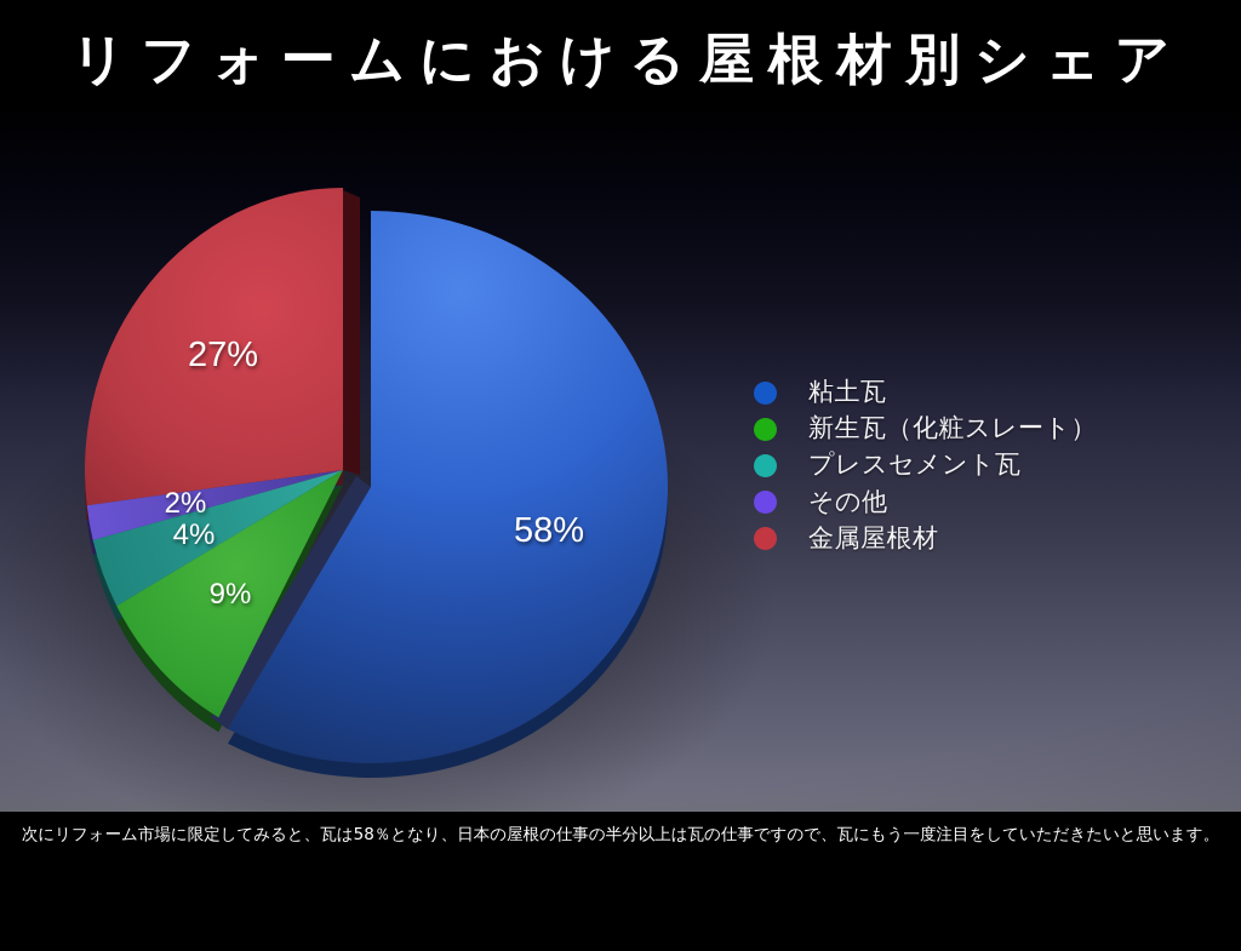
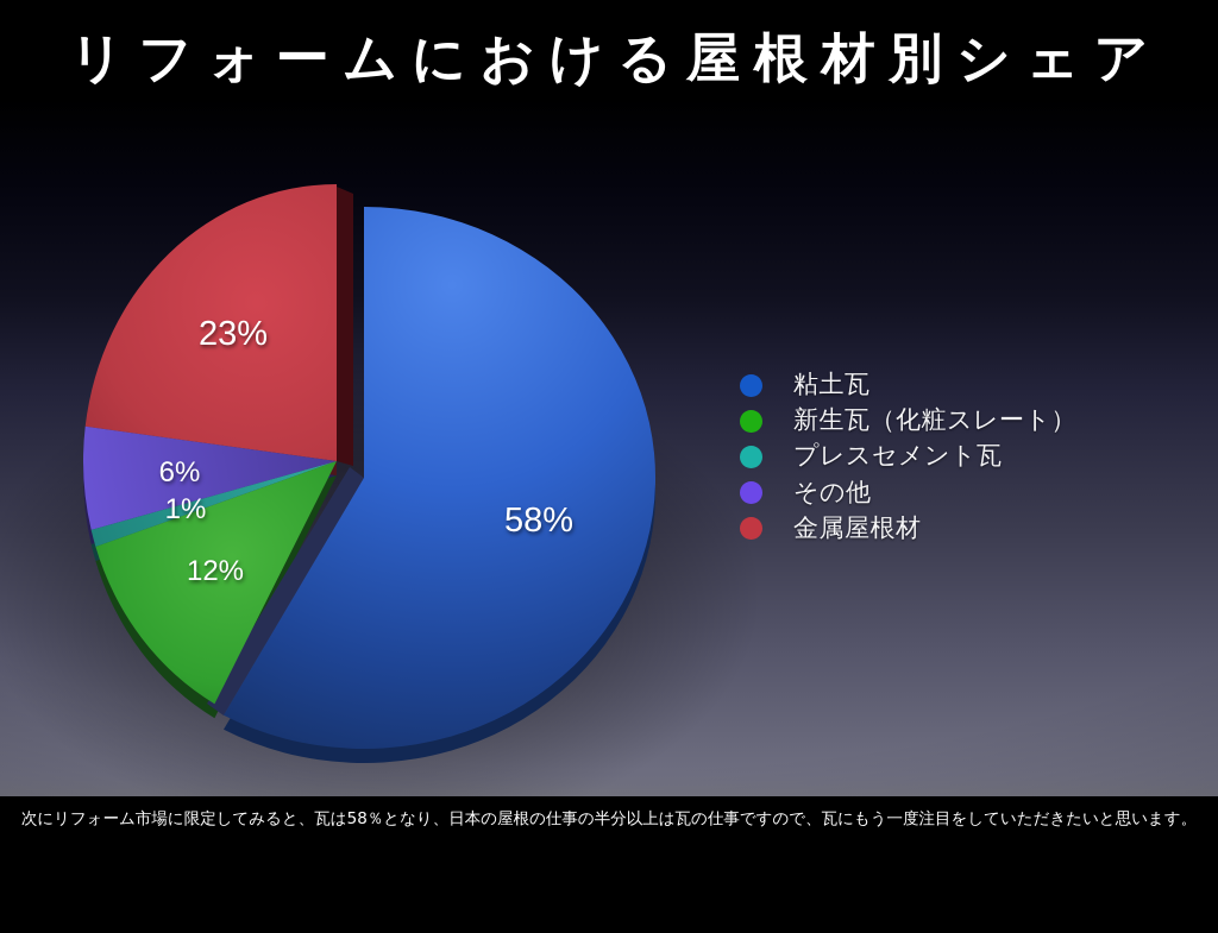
新生瓦（化粧スレート）: 9% -> 12%
プレスセメント瓦: 4% -> 1%
その他: 2% -> 6%
金属屋根材: 27% -> 23%
